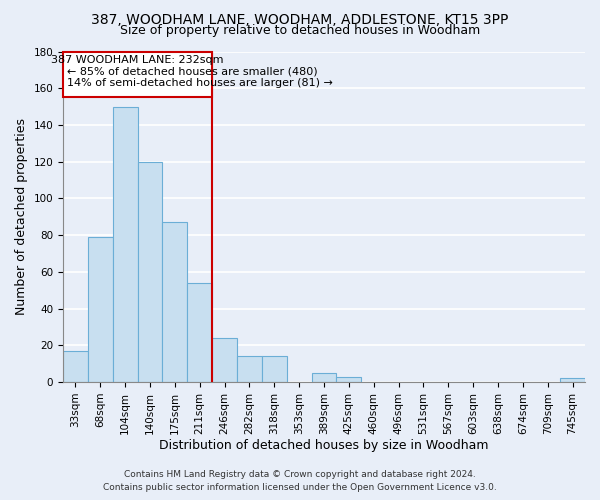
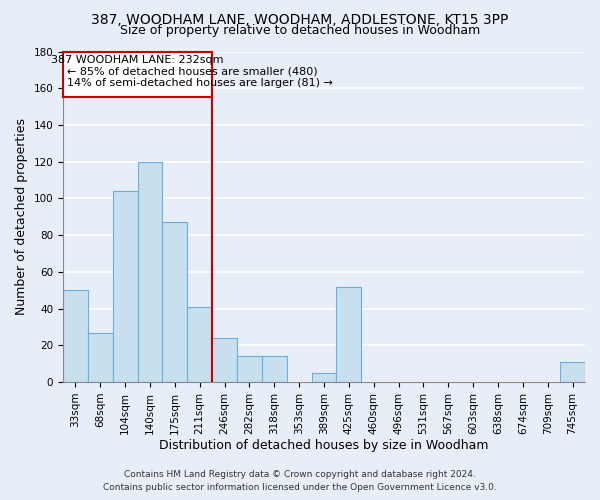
33sqm: 17 -> 50
68sqm: 79 -> 27
104sqm: 150 -> 104
211sqm: 54 -> 41
425sqm: 3 -> 52
745sqm: 2 -> 11
